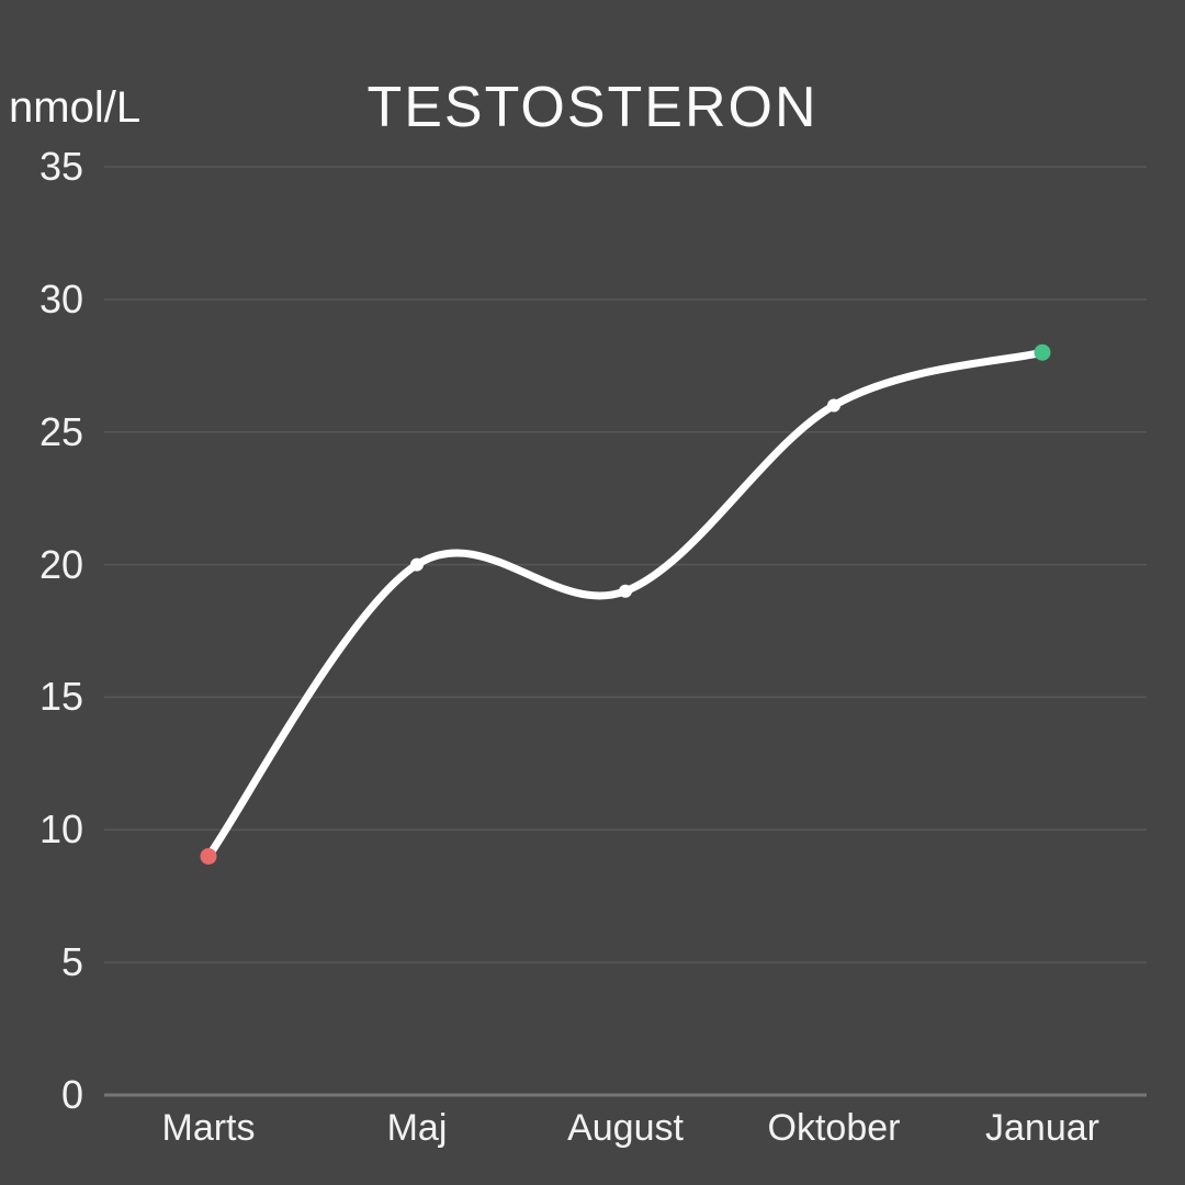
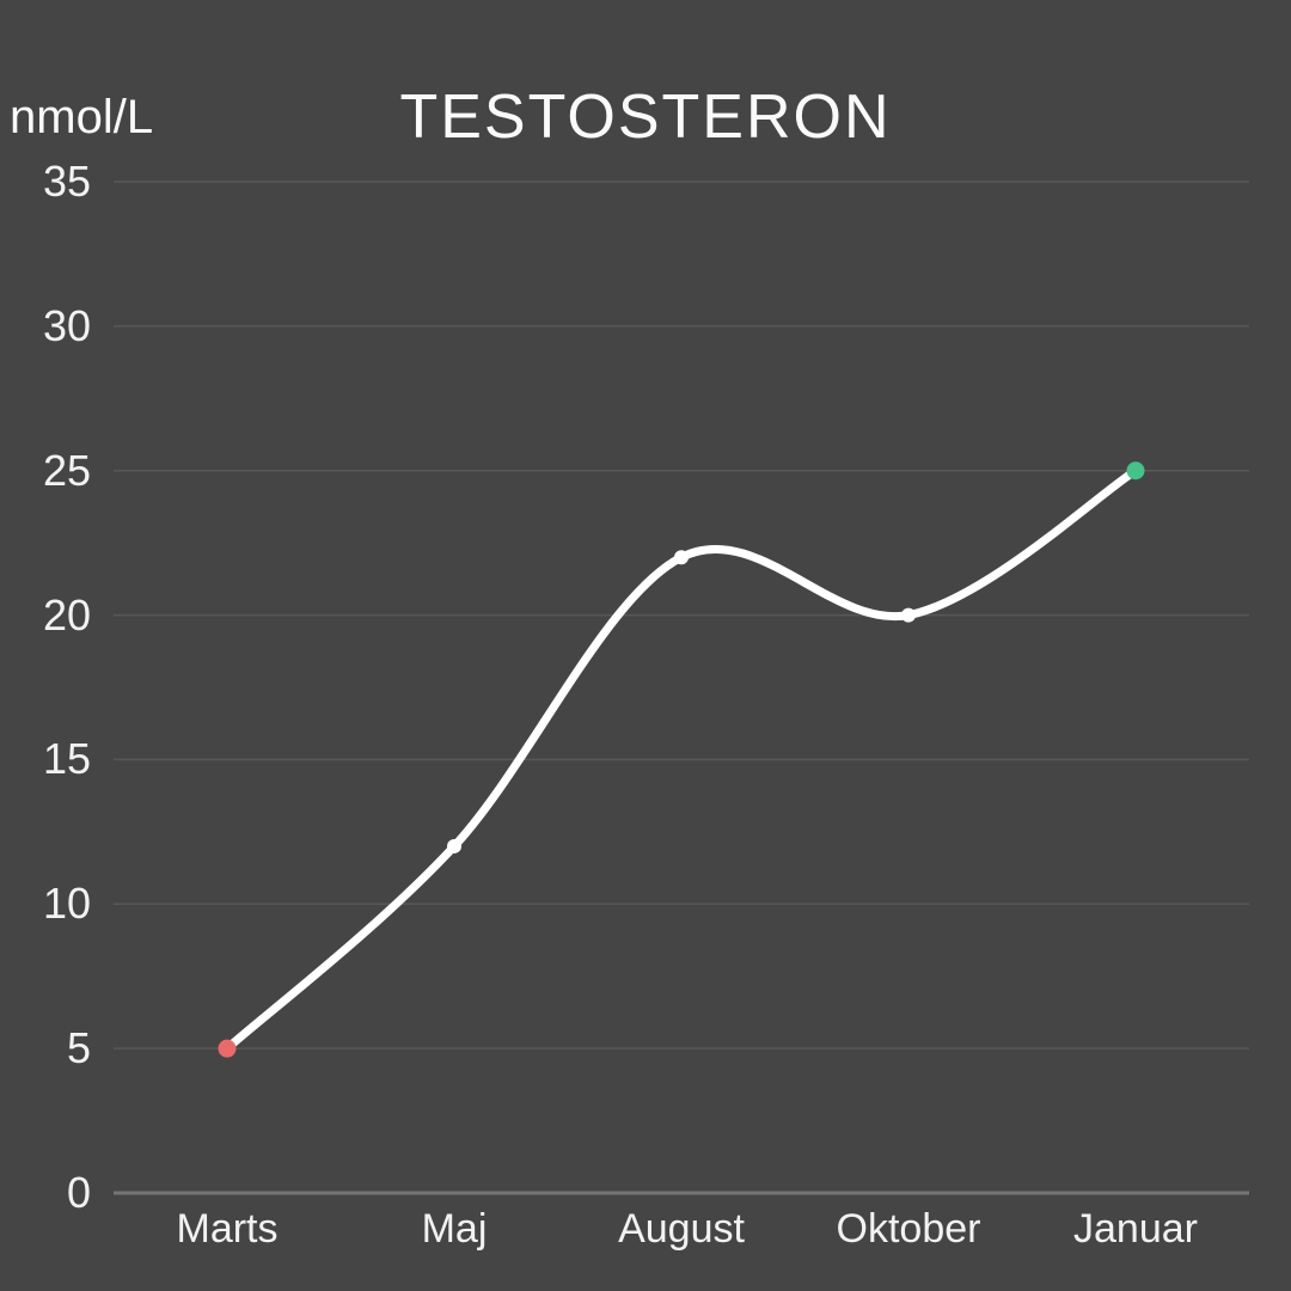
Marts: 9 -> 5
Maj: 20 -> 12
August: 19 -> 22
Oktober: 26 -> 20
Januar: 28 -> 25
